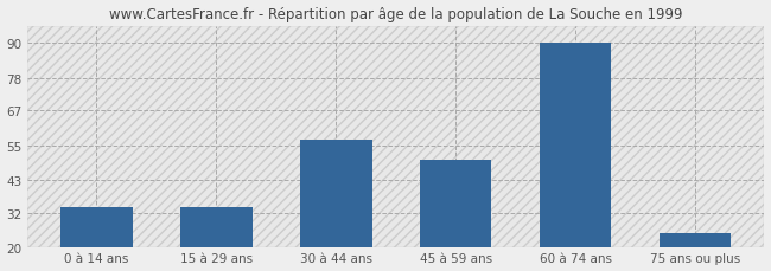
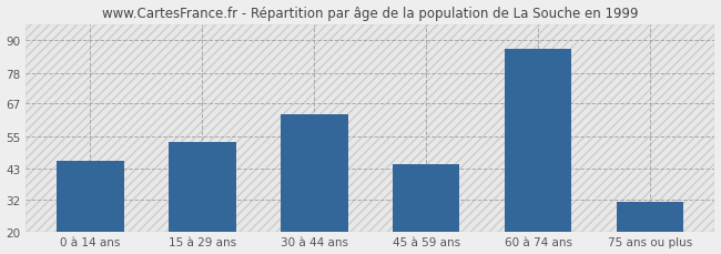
0 à 14 ans: 34 -> 46
15 à 29 ans: 34 -> 53
30 à 44 ans: 57 -> 63
45 à 59 ans: 50 -> 45
60 à 74 ans: 90 -> 87
75 ans ou plus: 25 -> 31
